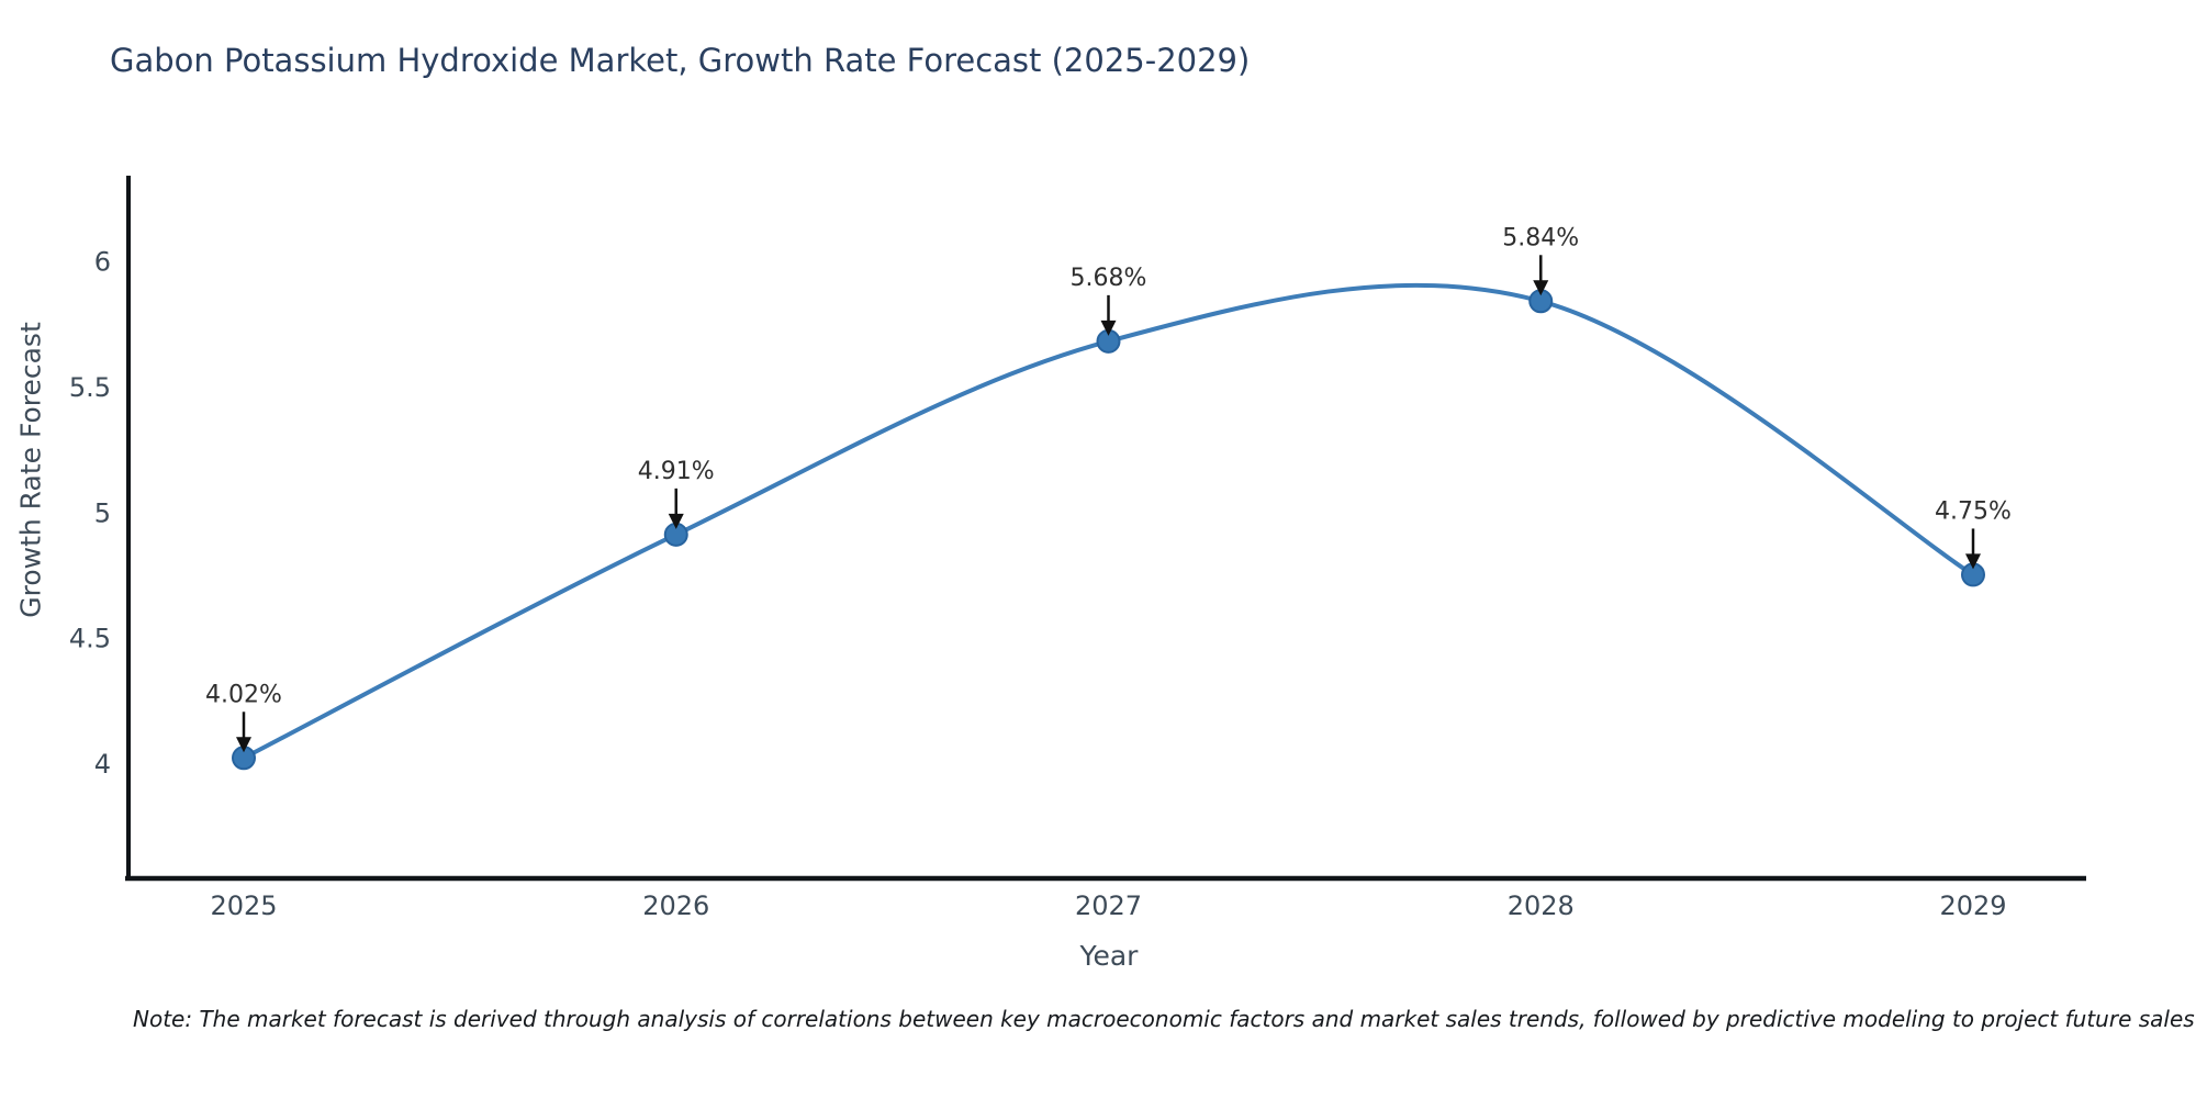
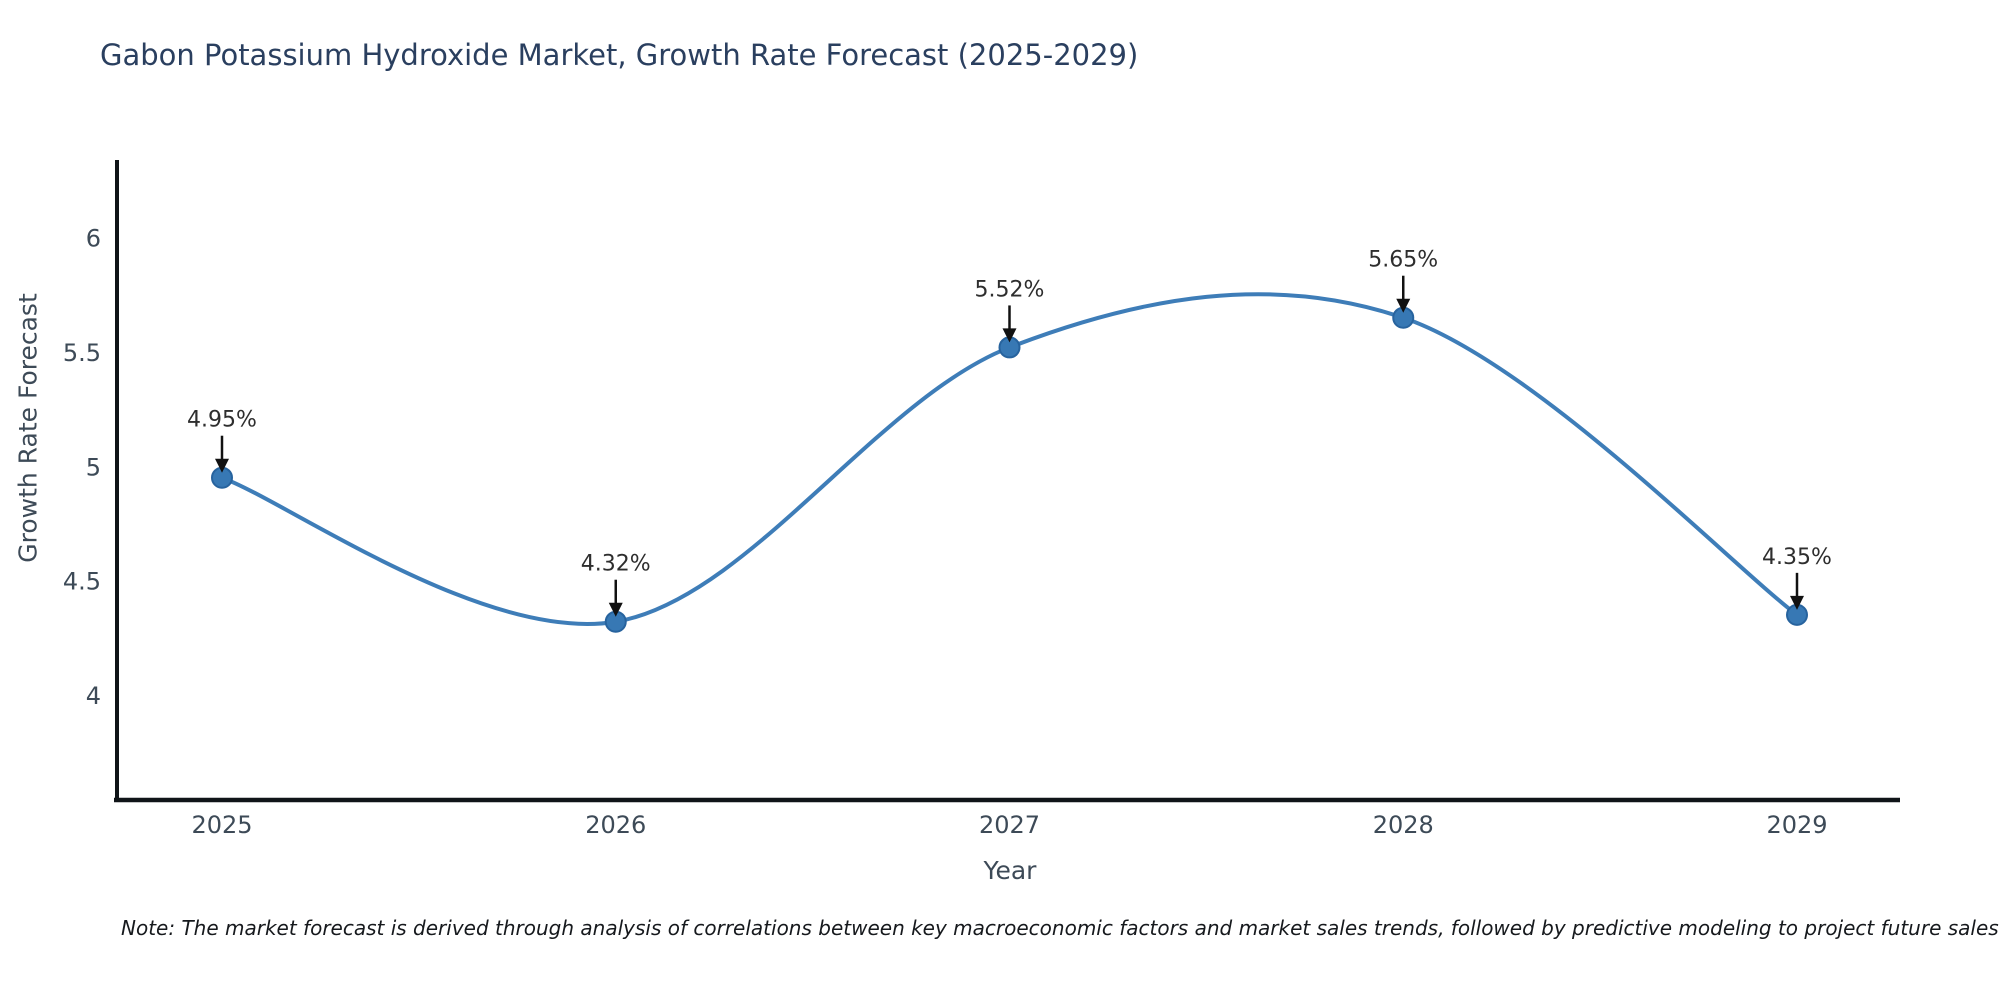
2025: 4.02% -> 4.95%
2026: 4.91% -> 4.32%
2027: 5.68% -> 5.52%
2028: 5.84% -> 5.65%
2029: 4.75% -> 4.35%
